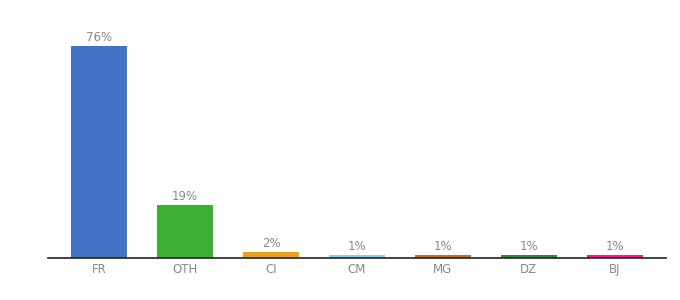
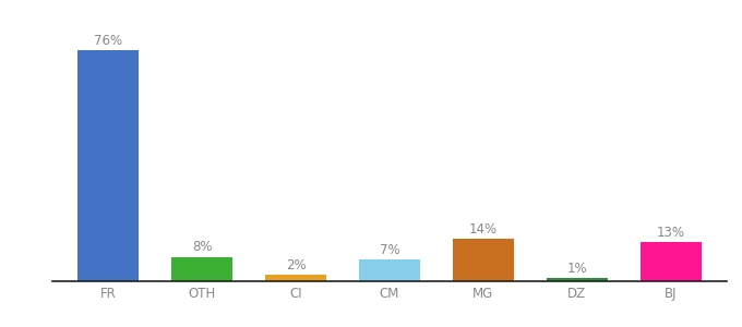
OTH: 19% -> 8%
CM: 1% -> 7%
MG: 1% -> 14%
BJ: 1% -> 13%
